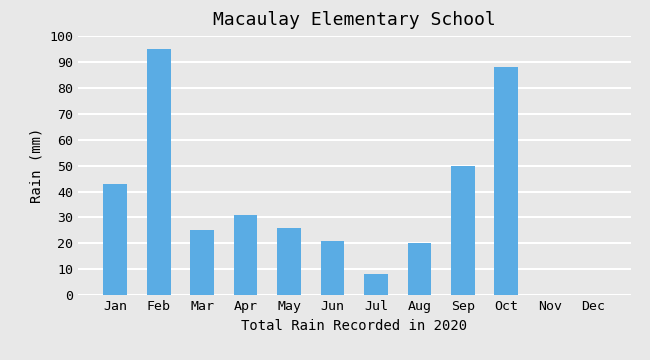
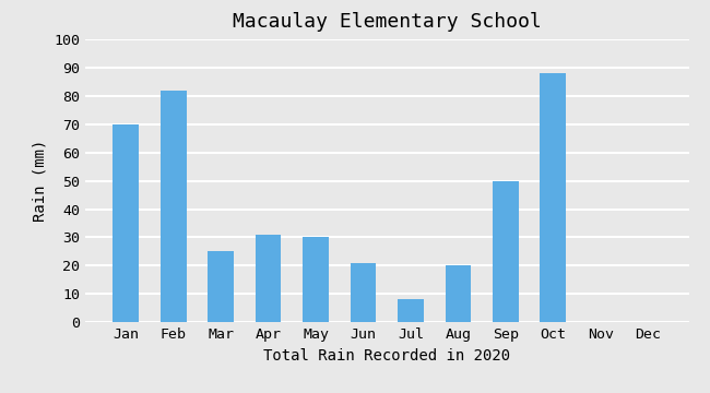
Jan: 43 -> 70
Feb: 95 -> 82
May: 26 -> 30
